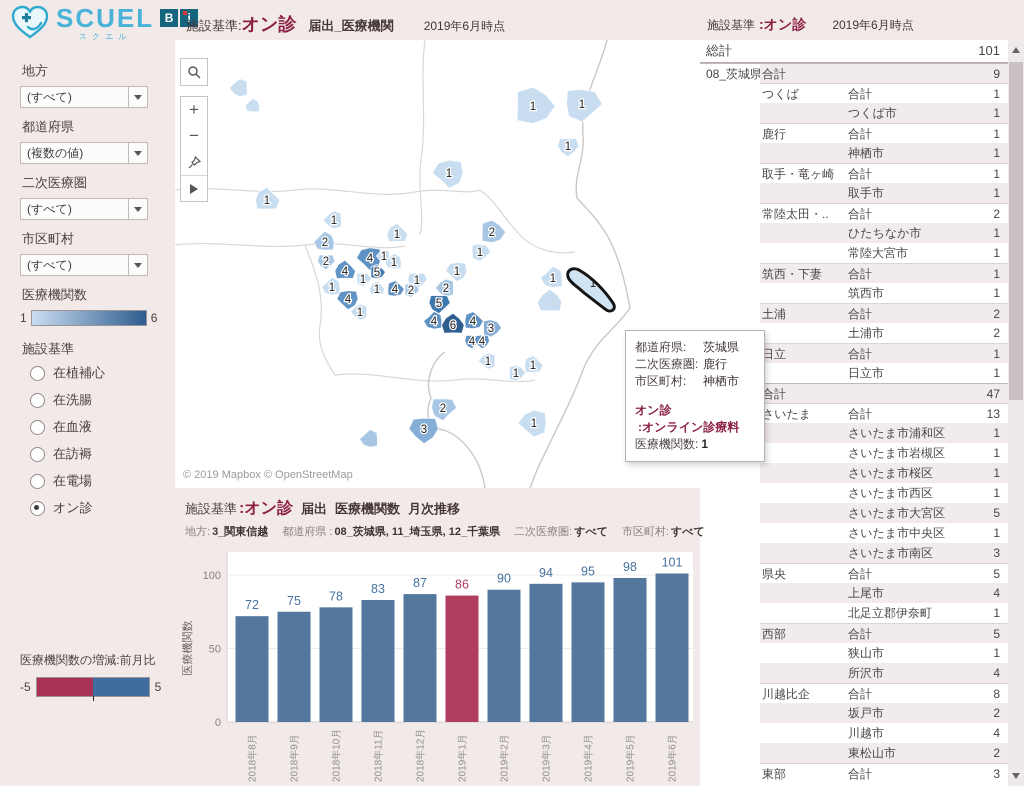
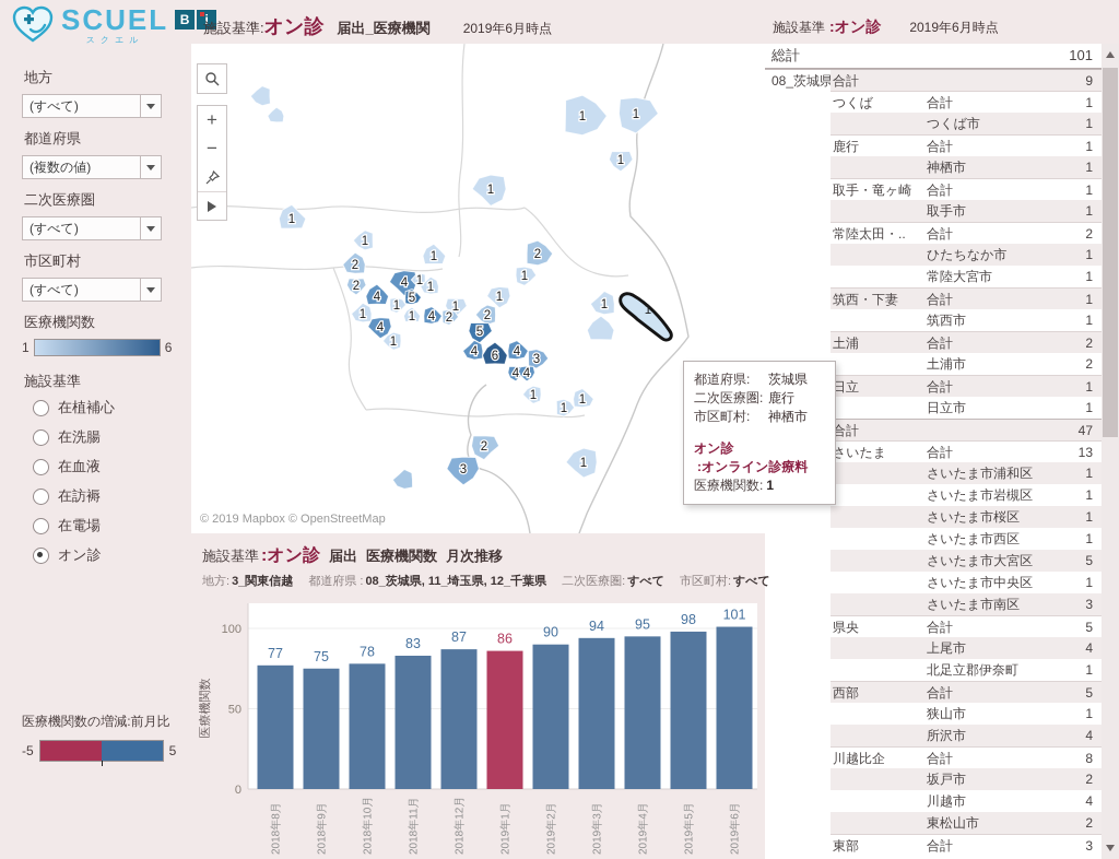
2018年8月: 72 -> 77
